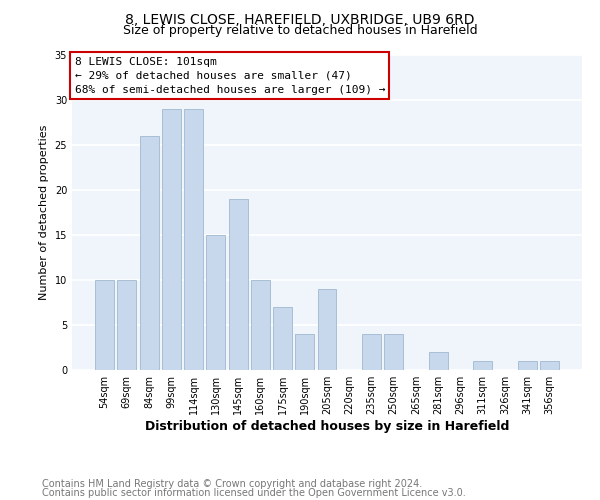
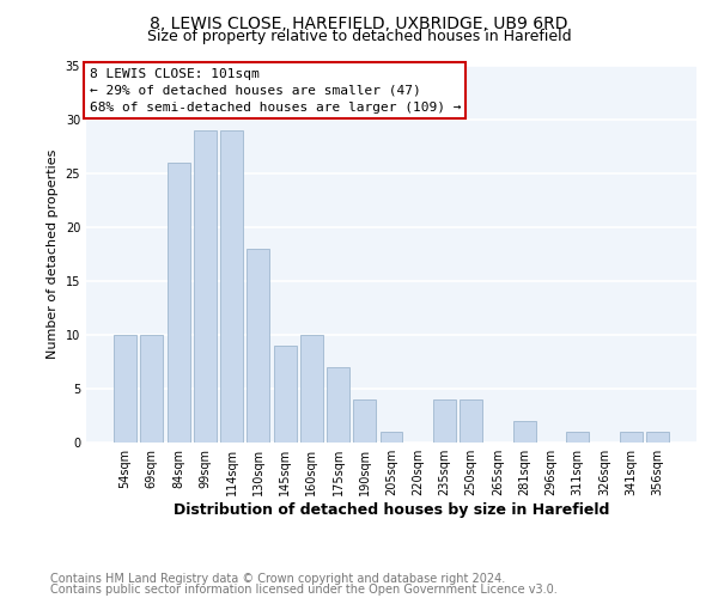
130sqm: 15 -> 18
145sqm: 19 -> 9
205sqm: 9 -> 1
